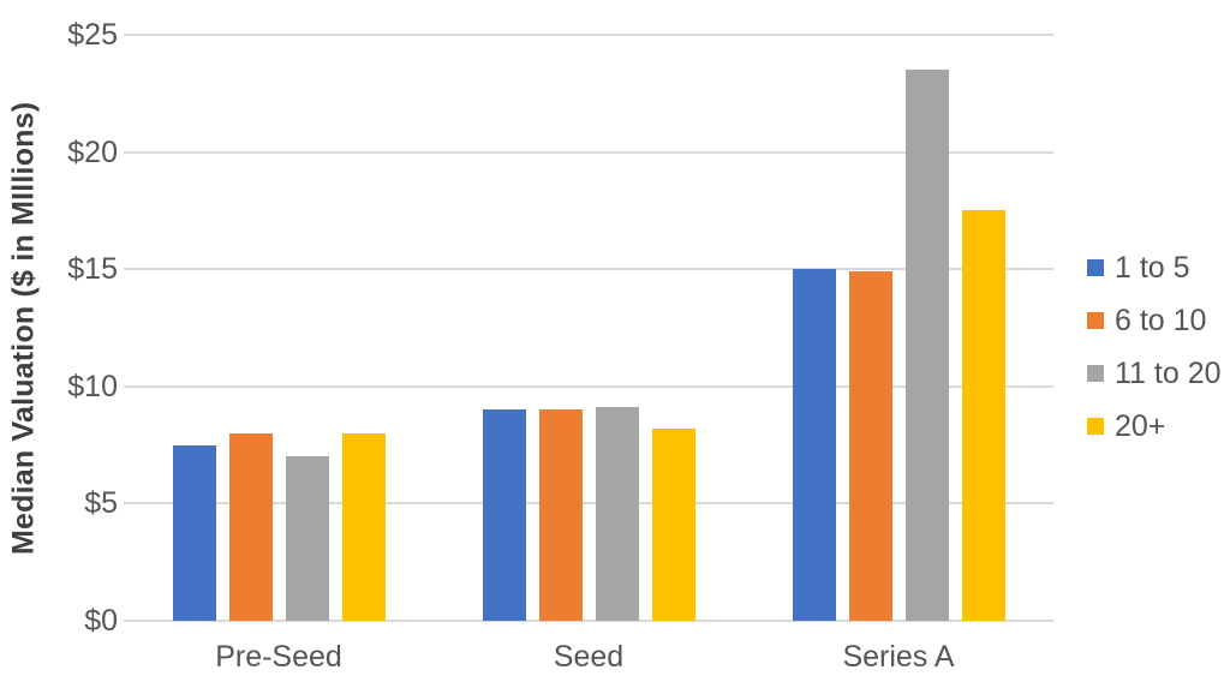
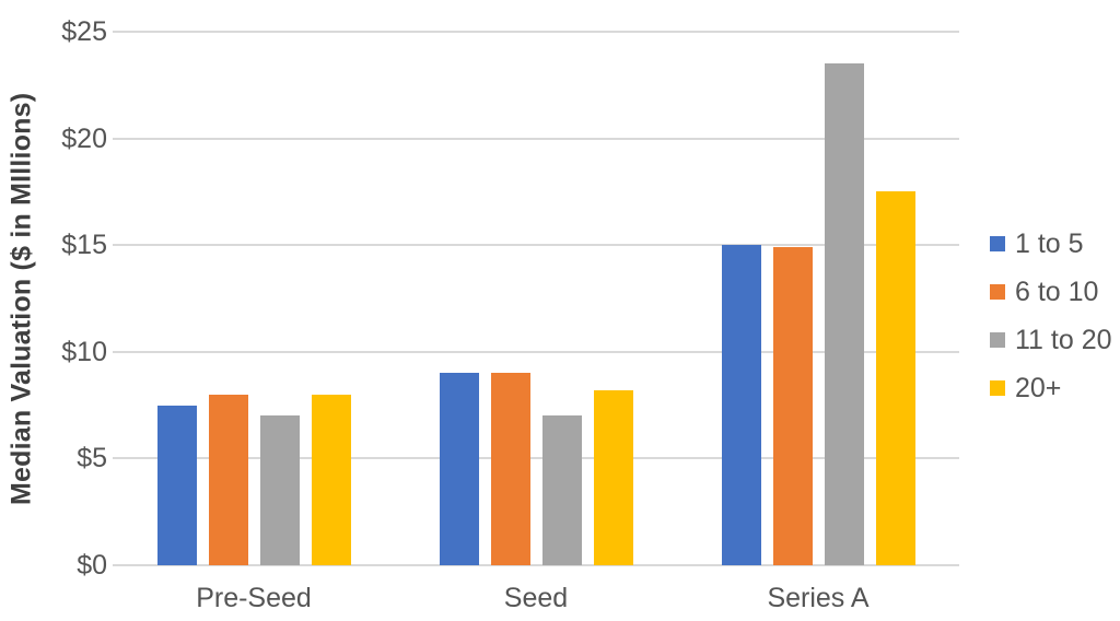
11 to 20/Seed: $9.1 -> $7.0
